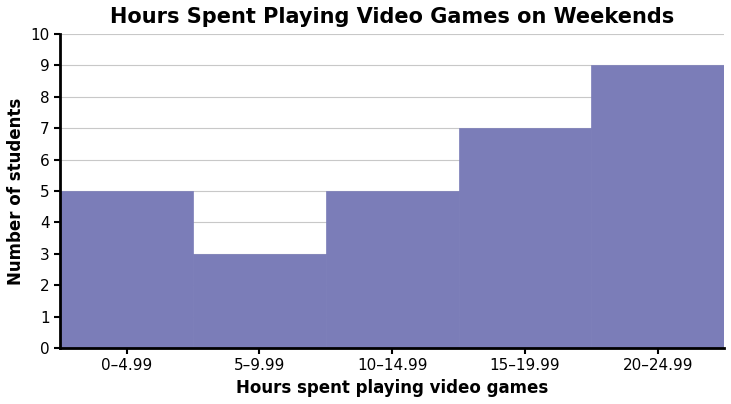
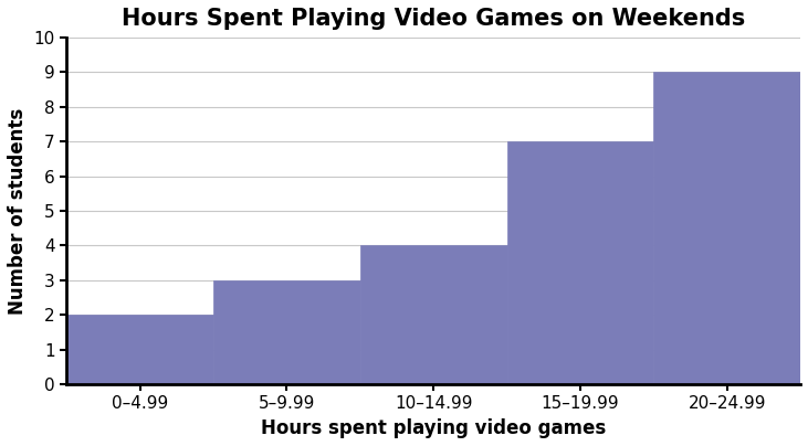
0–4.99: 5 -> 2
10–14.99: 5 -> 4
